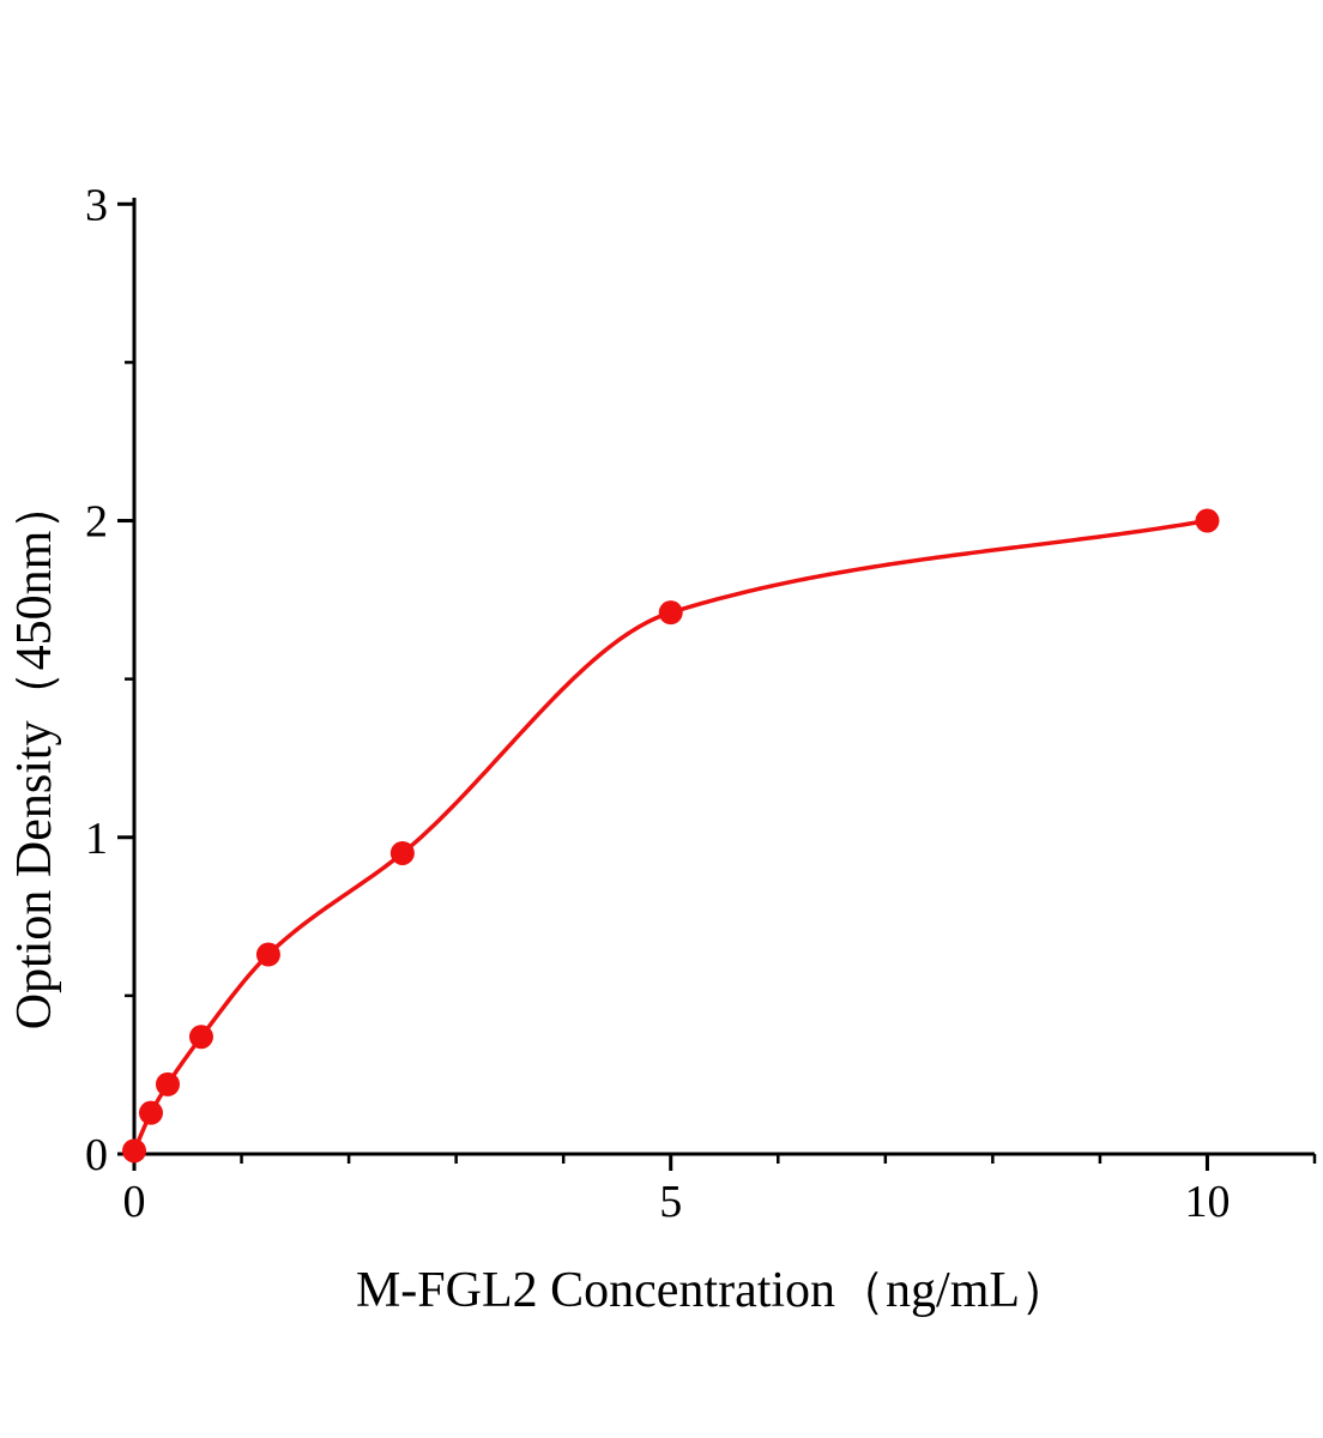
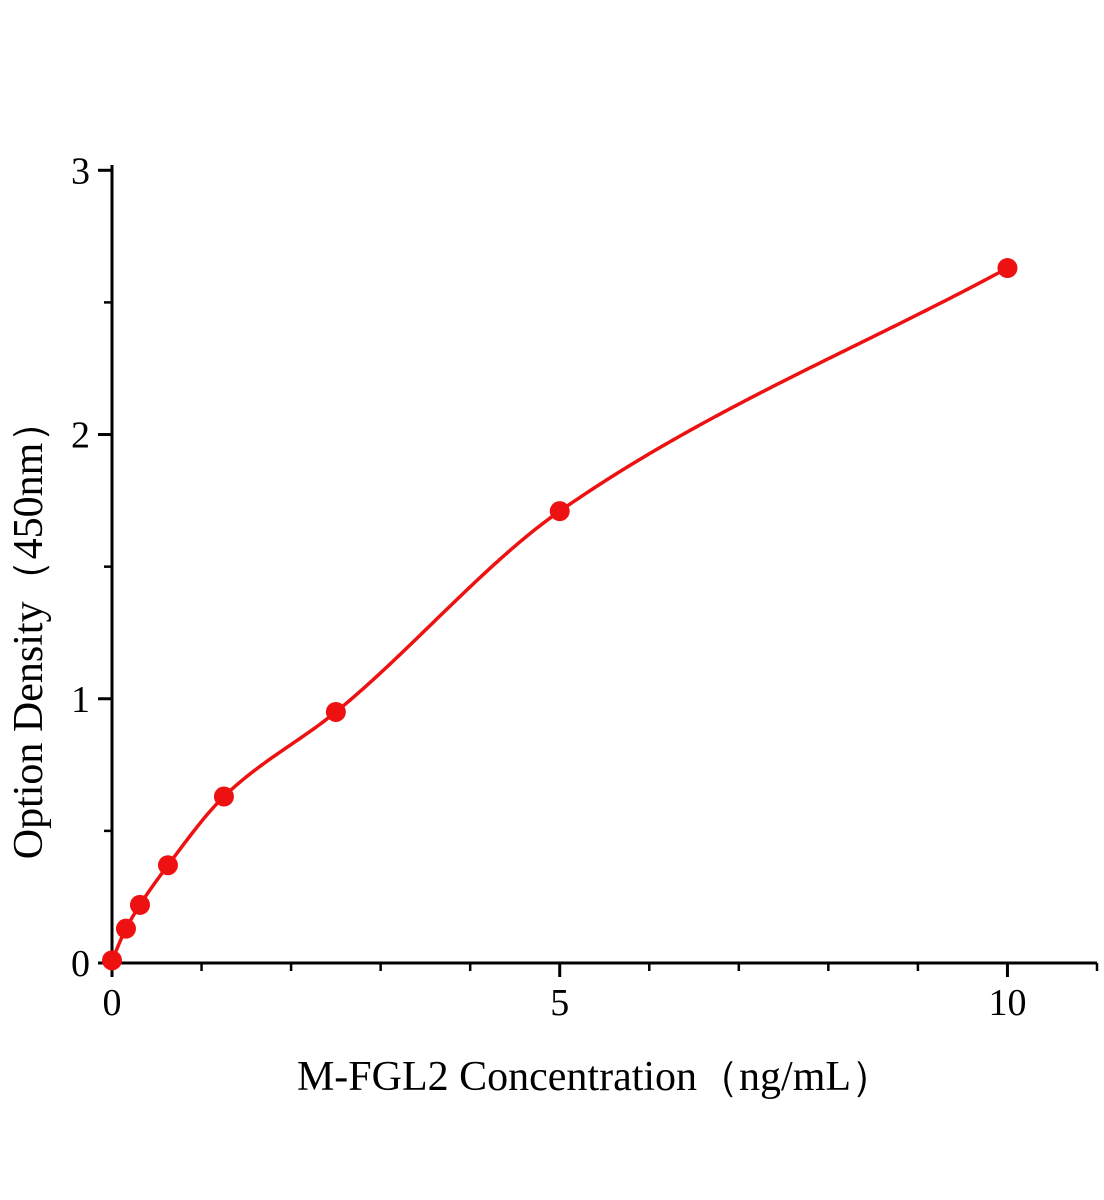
10: 2.00 -> 2.63
